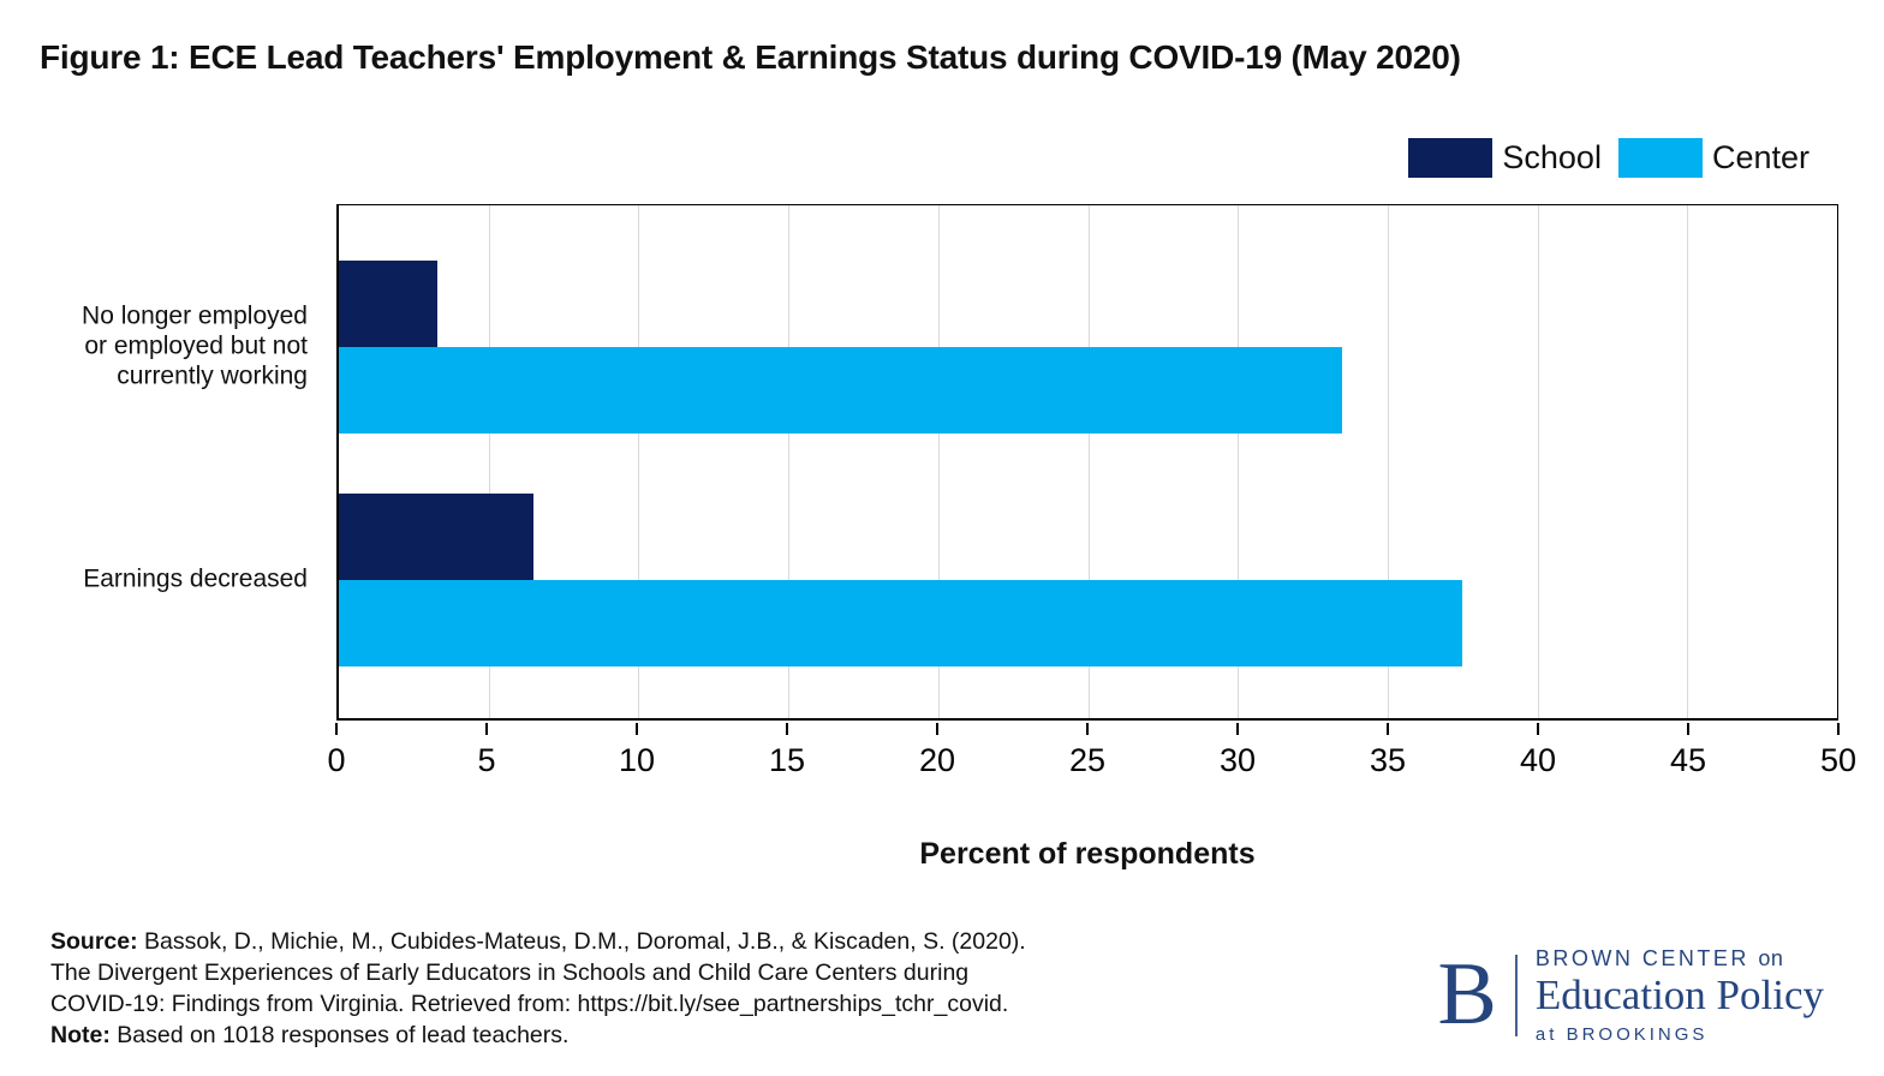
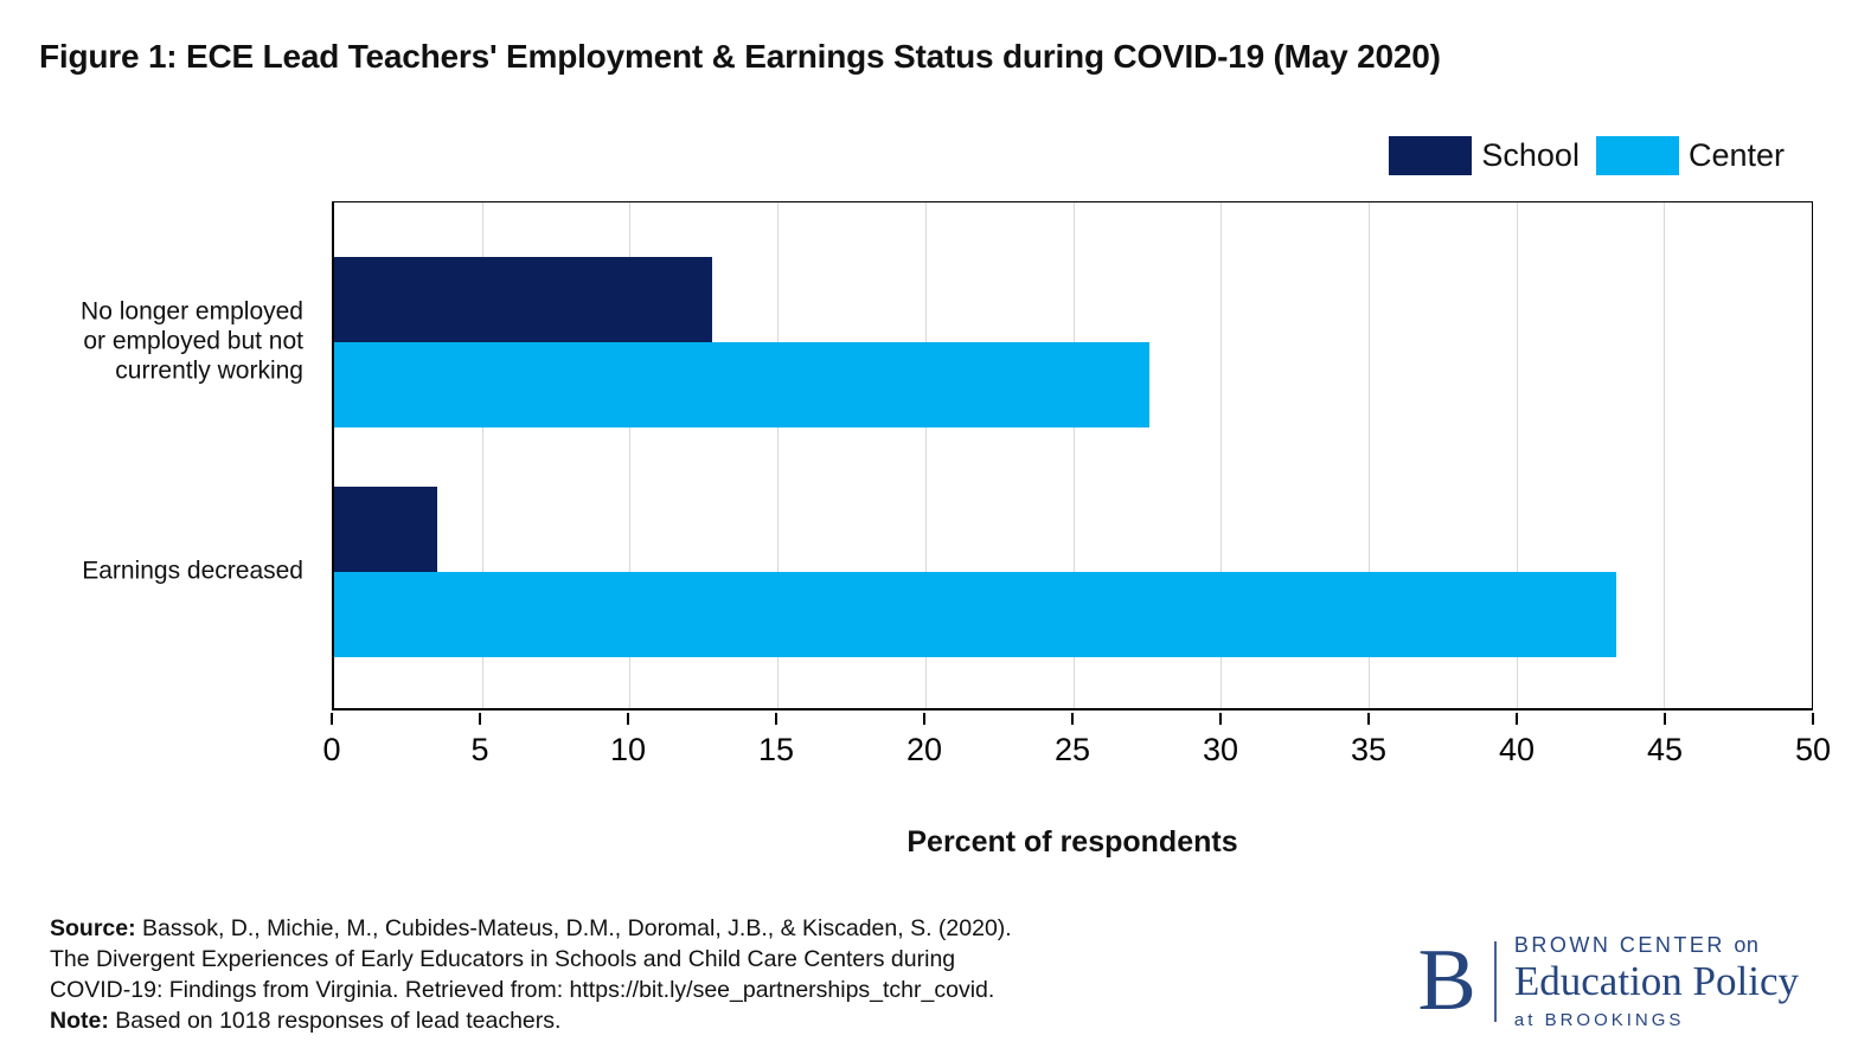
School/No longer employed or employed but not currently working: 3.3 -> 12.8
Center/No longer employed or employed but not currently working: 33.5 -> 27.6
School/Earnings decreased: 6.5 -> 3.5
Center/Earnings decreased: 37.5 -> 43.4
